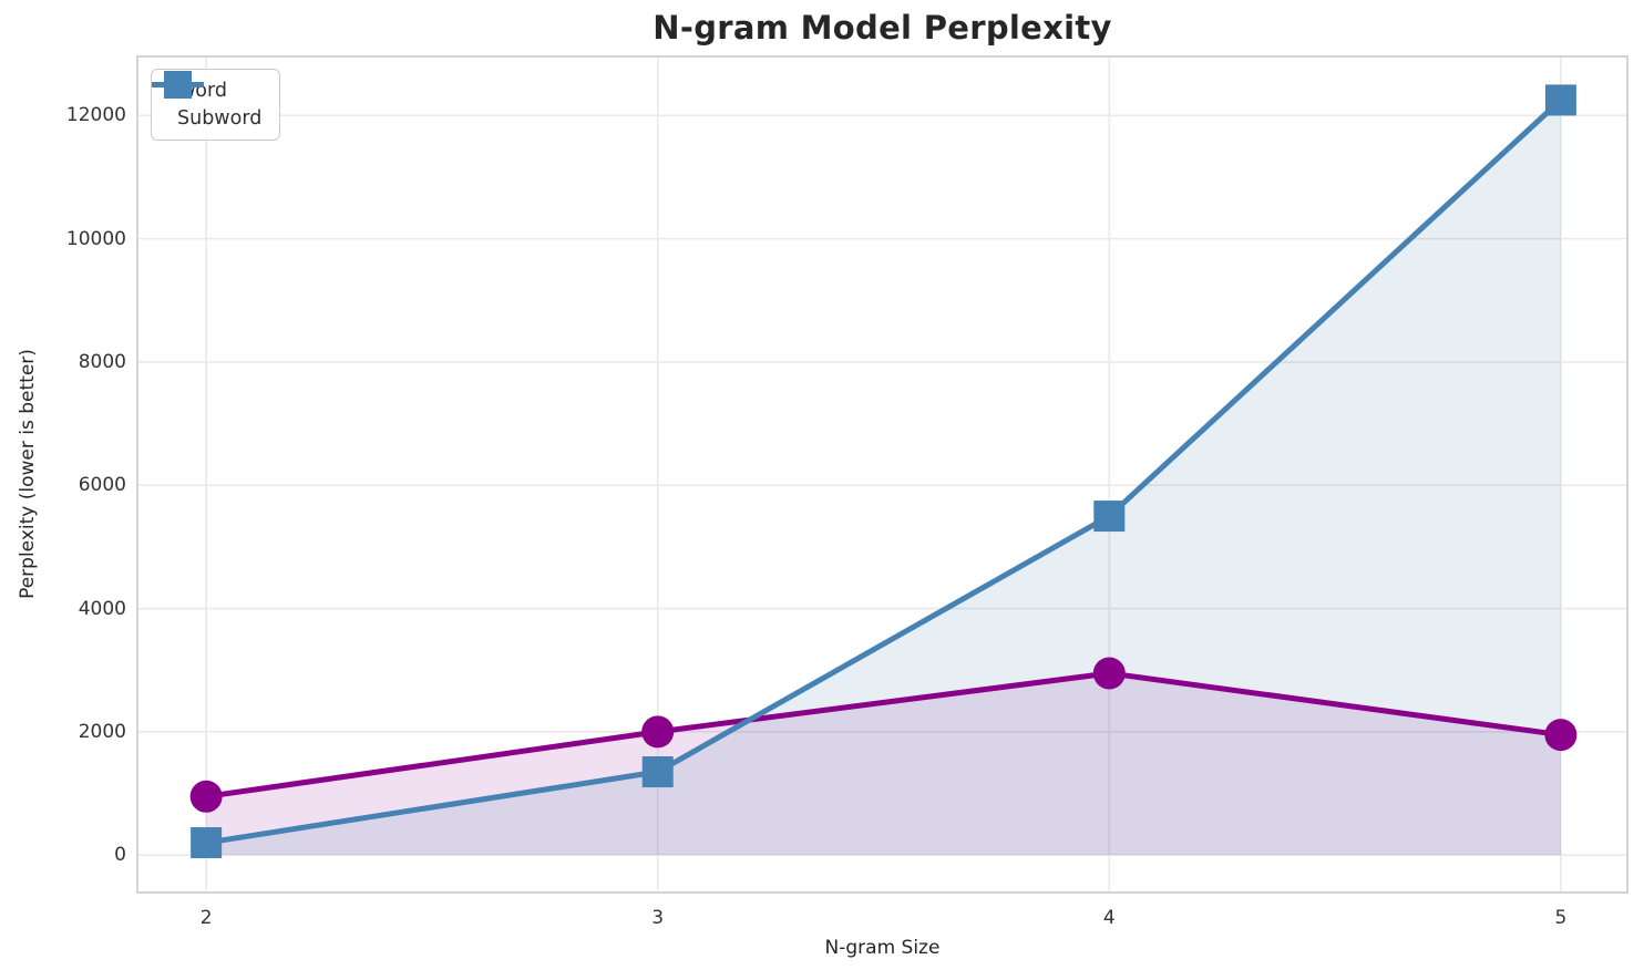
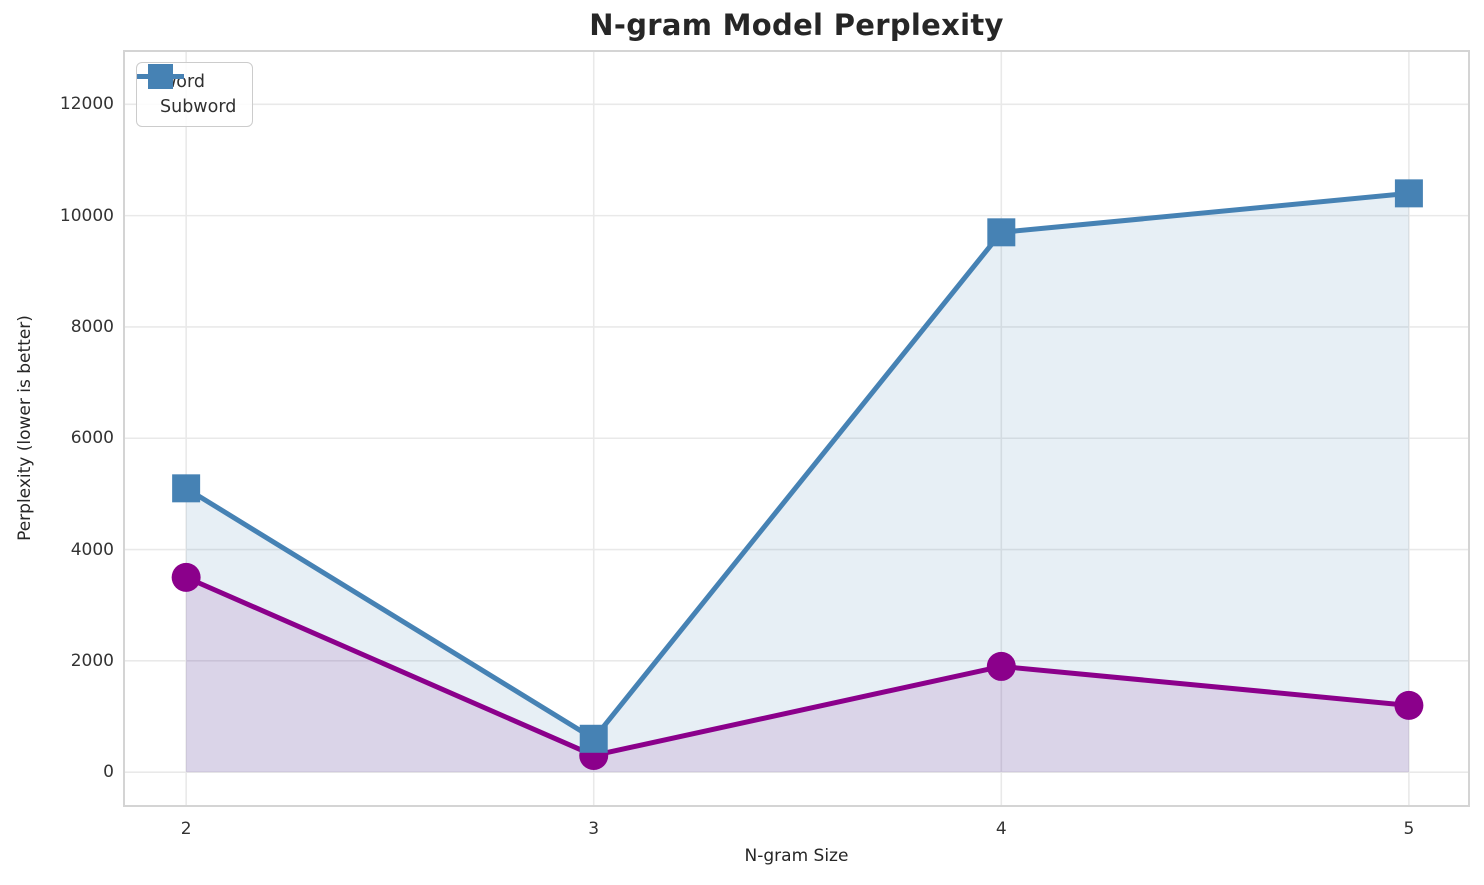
Word/2: 1000 -> 3500
Subword/2: 200 -> 5100
Word/3: 2000 -> 300
Subword/3: 1400 -> 600
Word/4: 3000 -> 1900
Subword/4: 5500 -> 9700
Word/5: 2000 -> 1200
Subword/5: 12200 -> 10400
